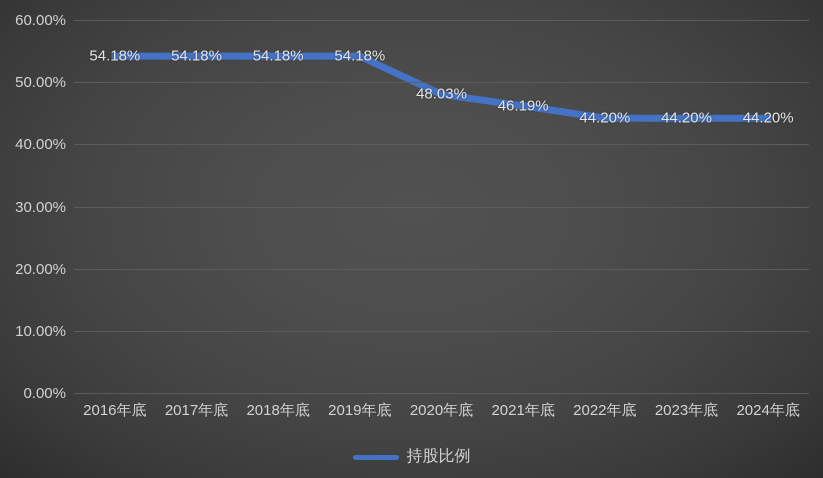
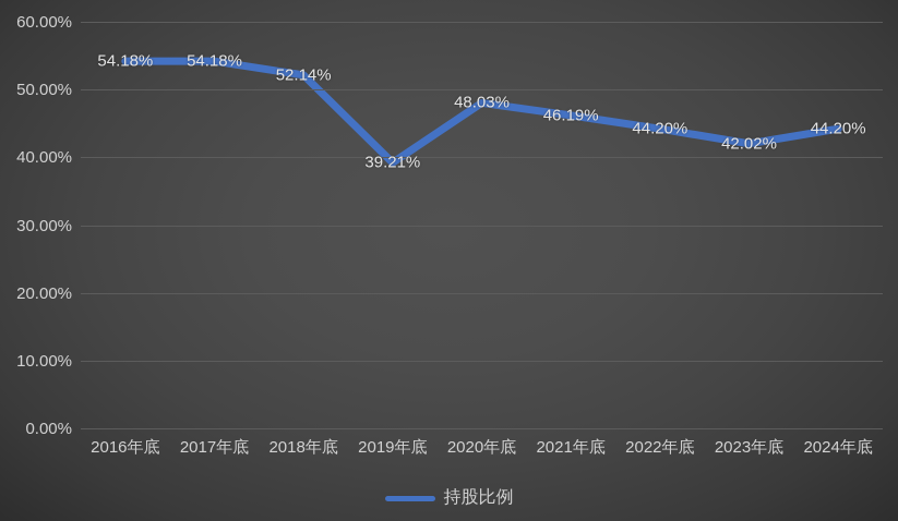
2018年底: 54.18% -> 52.14%
2019年底: 54.18% -> 39.21%
2023年底: 44.20% -> 42.02%
